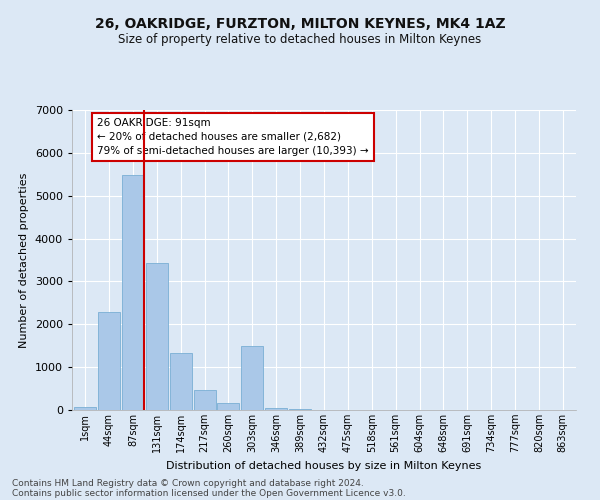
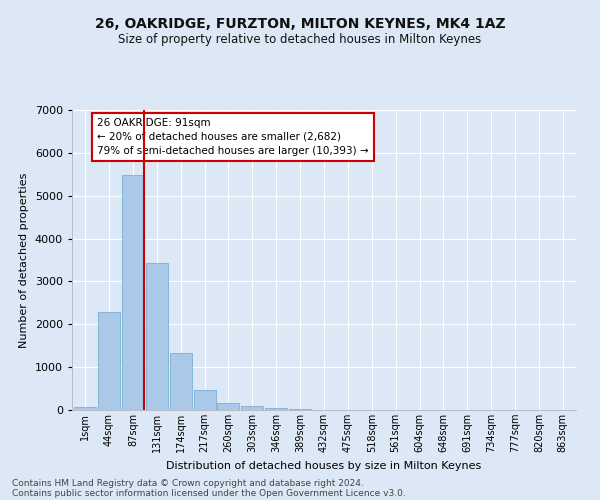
303sqm: 1500 -> 80
